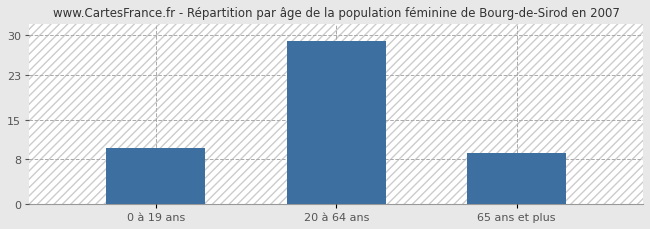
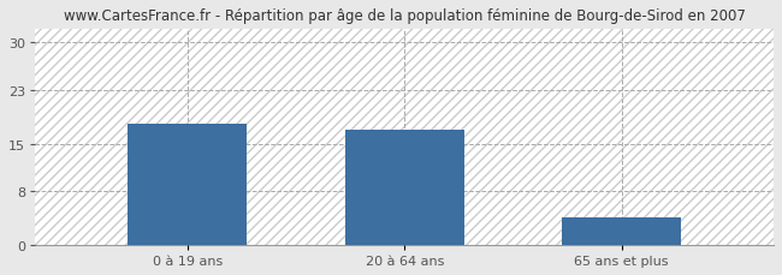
0 à 19 ans: 10 -> 18
20 à 64 ans: 29 -> 17
65 ans et plus: 9 -> 4
